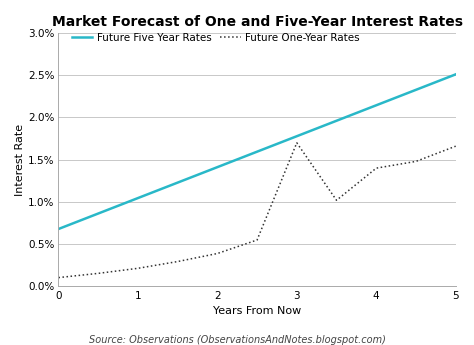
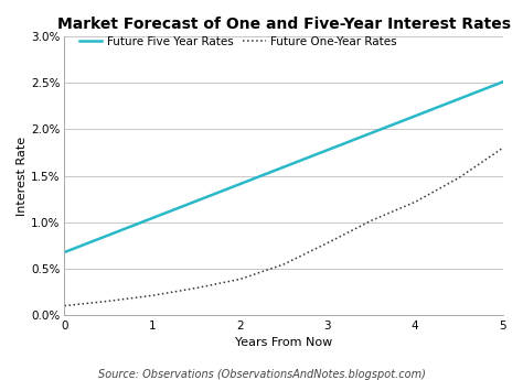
3: 1.70% -> 0.78%
4: 1.40% -> 1.22%
5: 1.66% -> 1.80%
